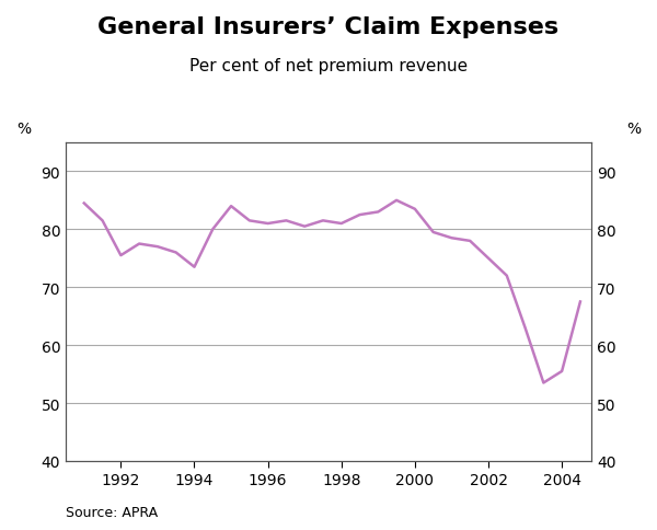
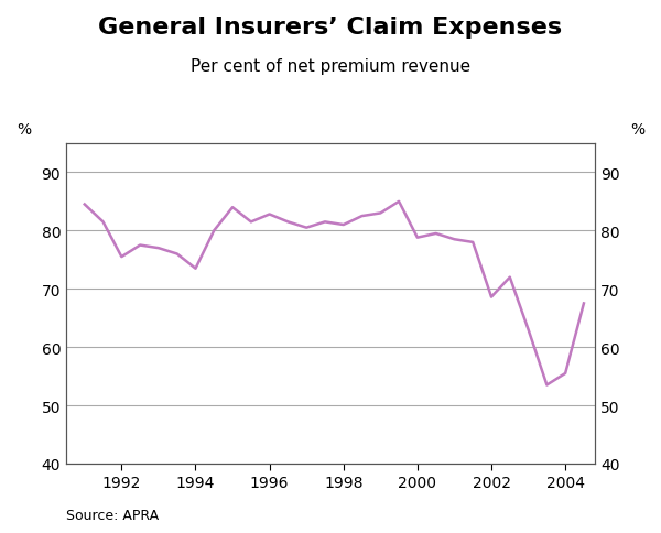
1996: 81.0 -> 82.8
2000: 83.5 -> 78.8
2002: 75.0 -> 68.6
